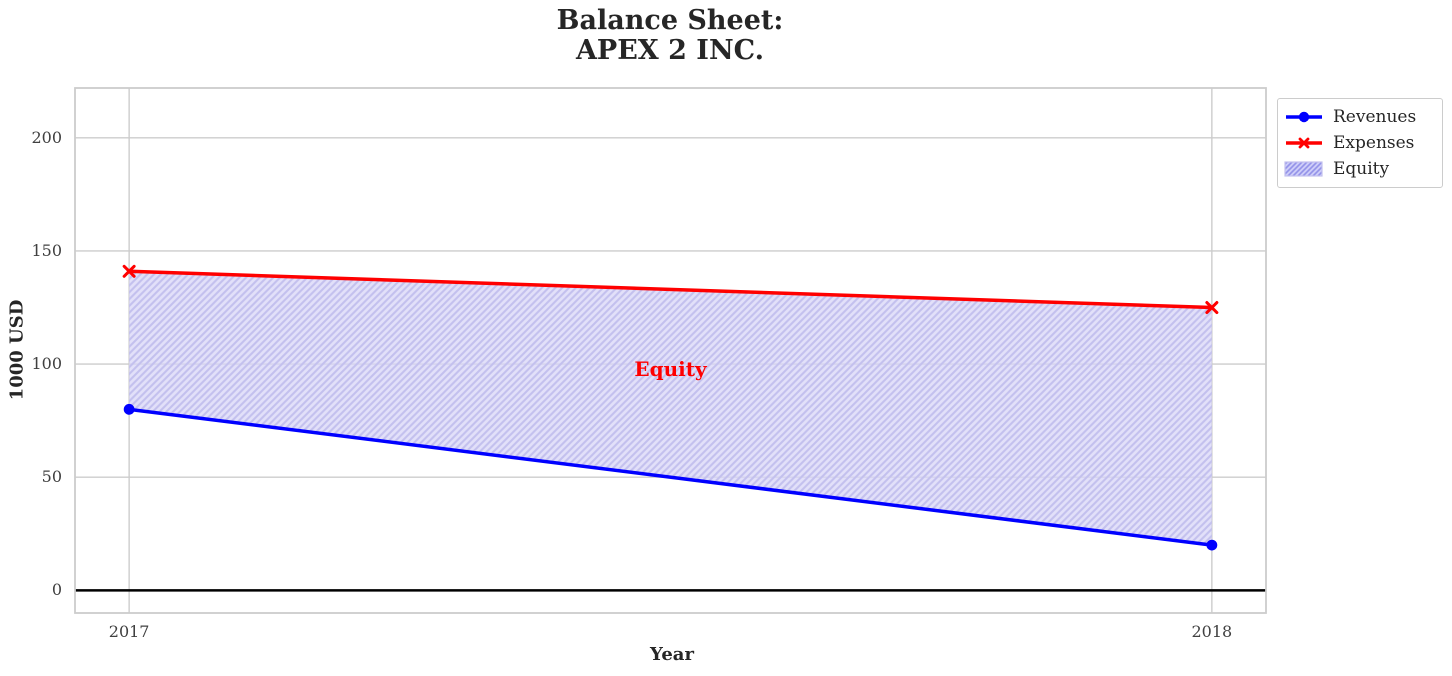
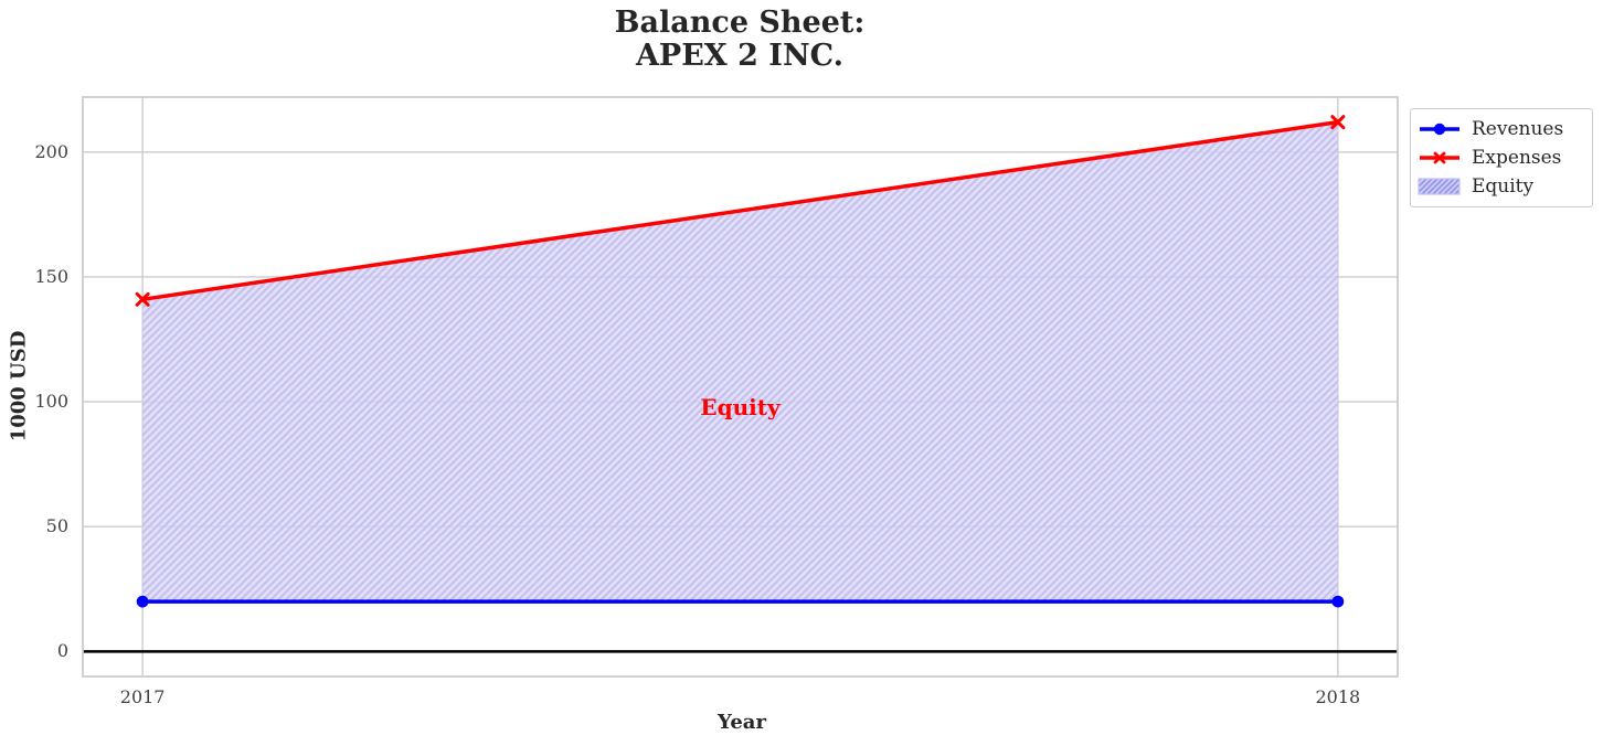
Revenues/2017: 80 -> 20
Expenses/2018: 125 -> 212
